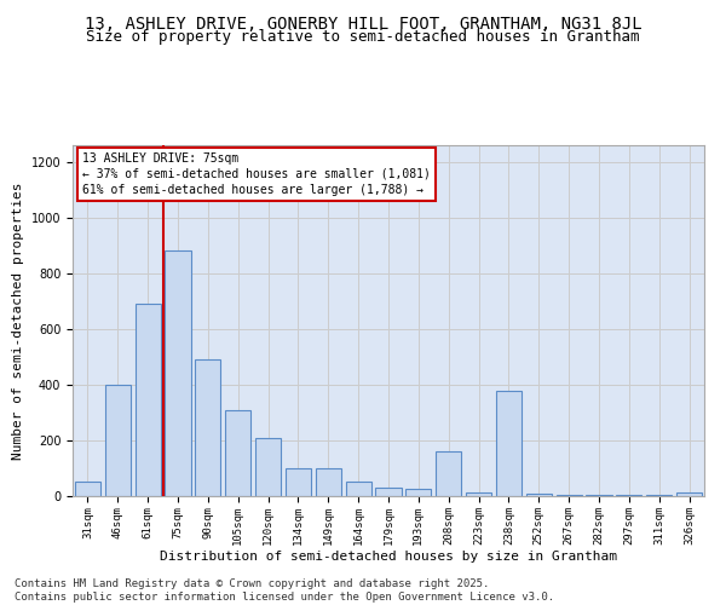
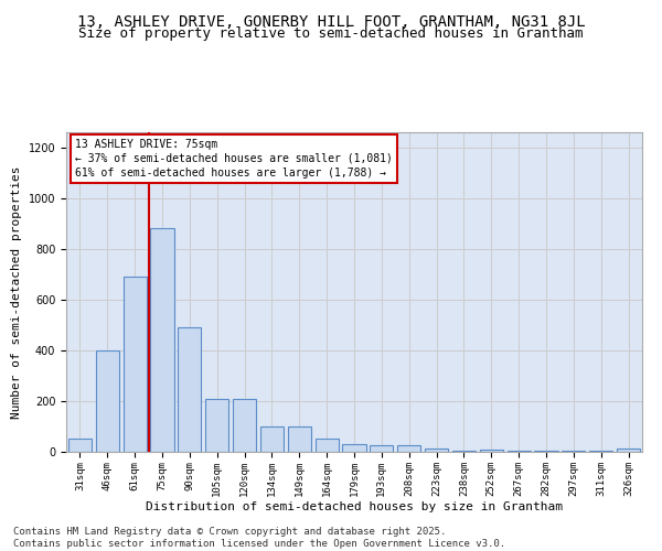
105sqm: 310 -> 210
208sqm: 160 -> 25
238sqm: 380 -> 5
